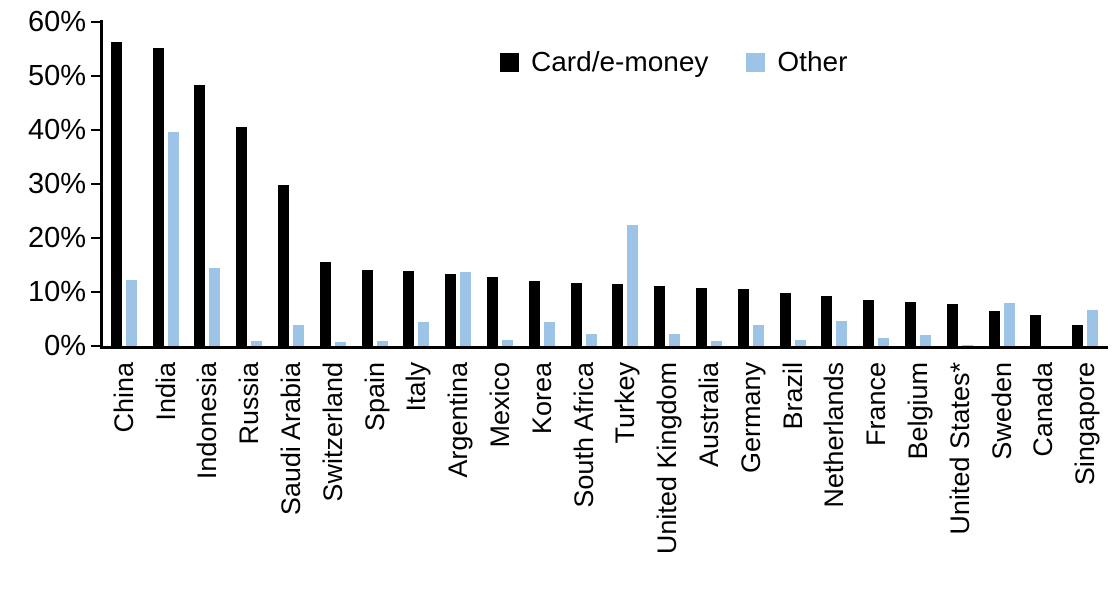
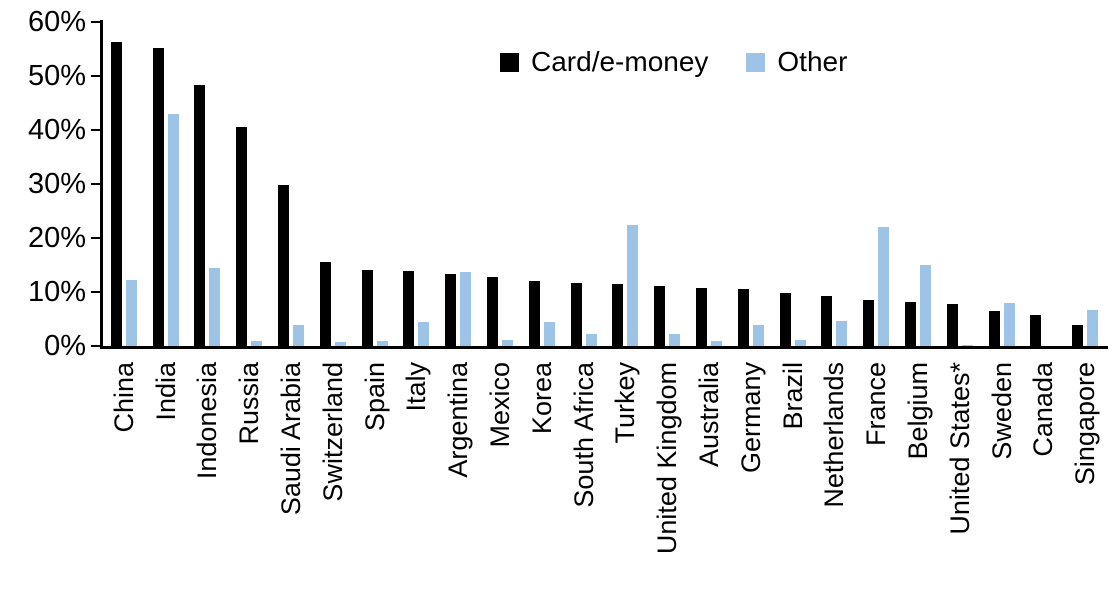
Other/India: 40% -> 43%
Other/France: 2% -> 22%
Other/Belgium: 2% -> 15%
